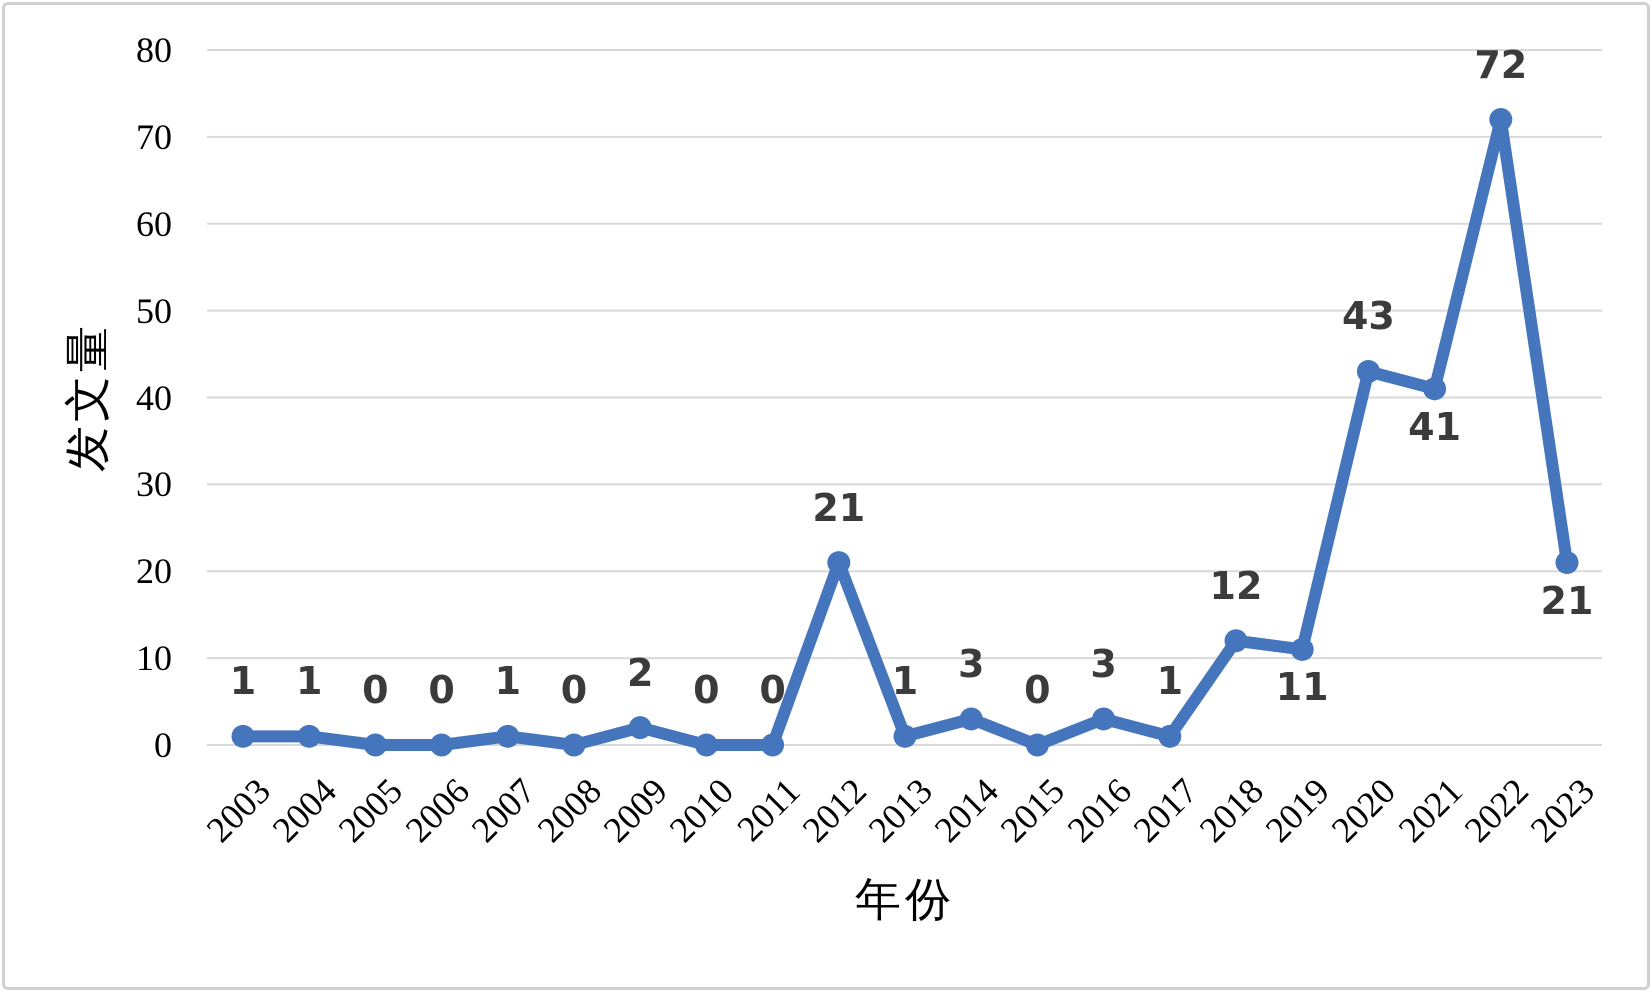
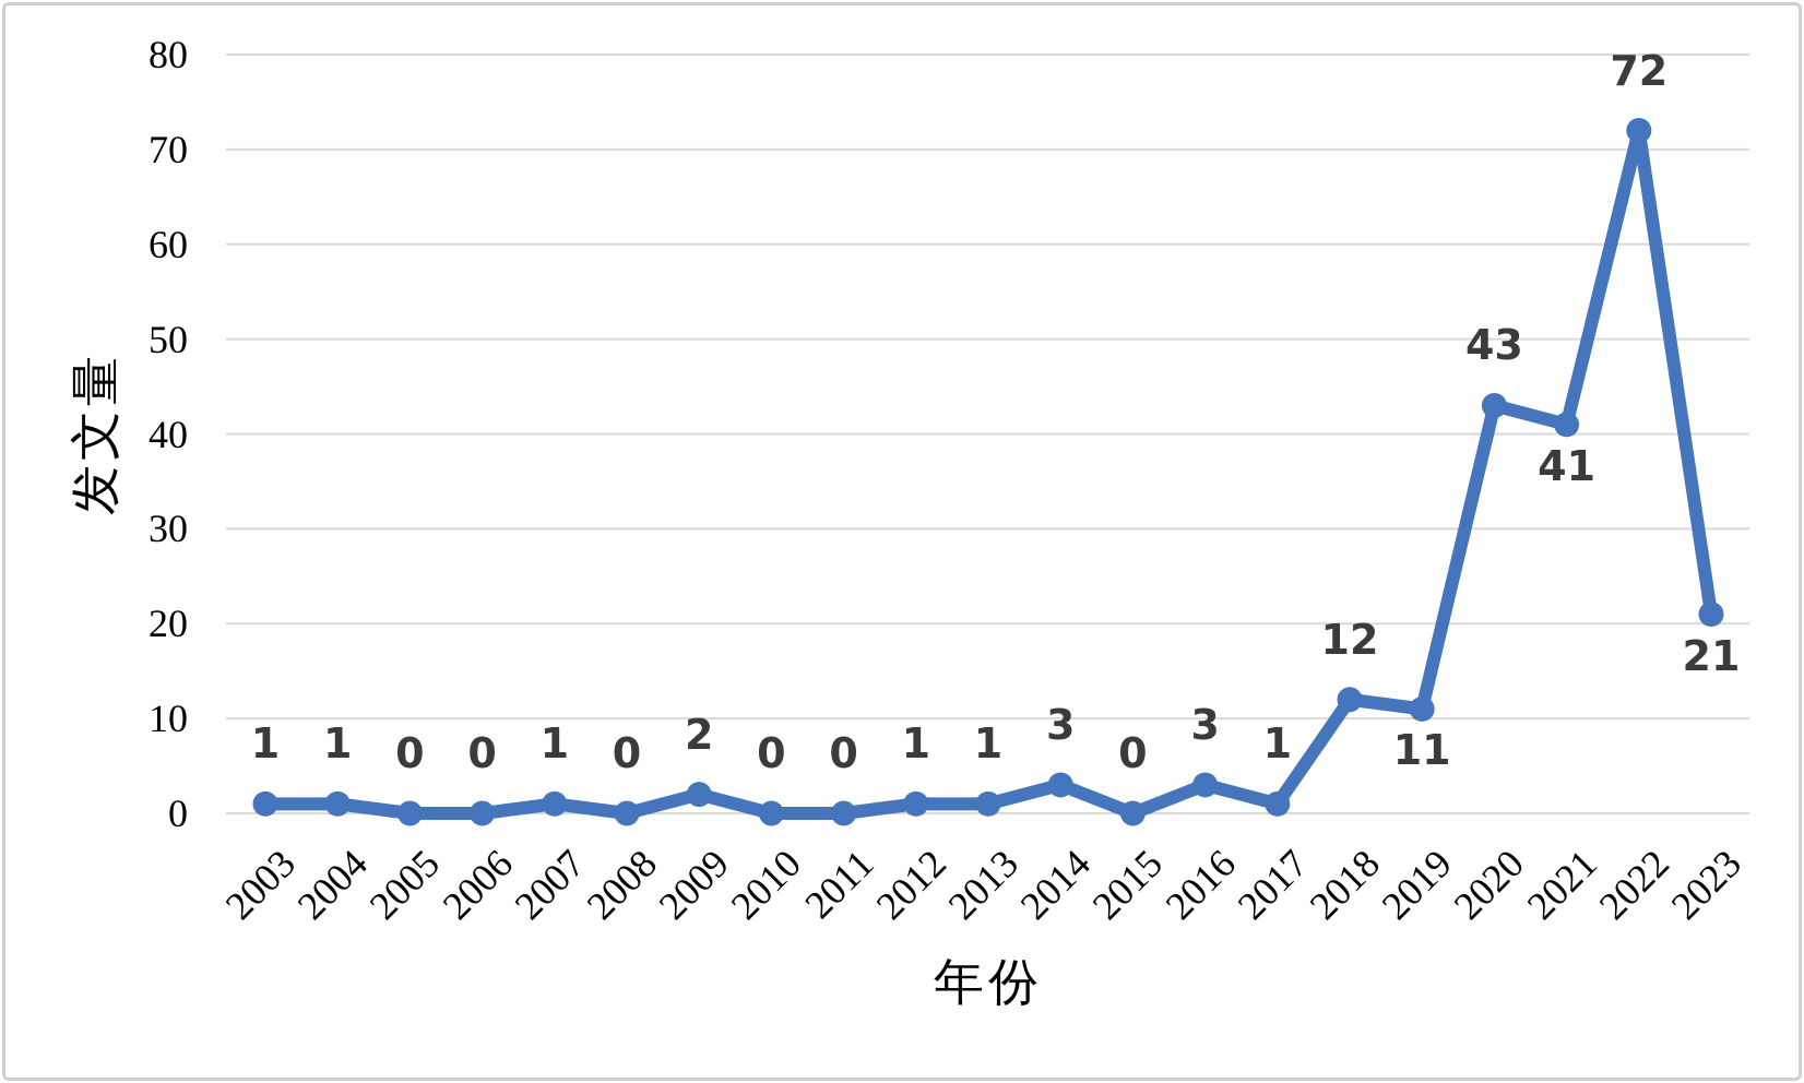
2012: 21 -> 1
